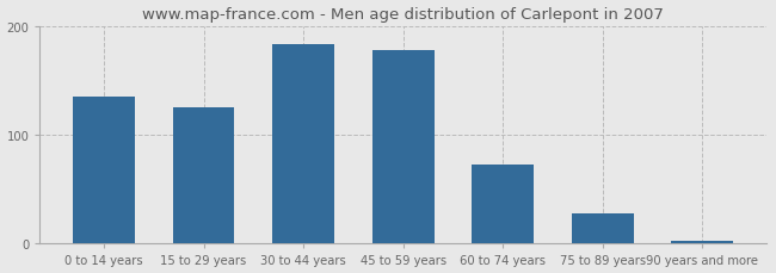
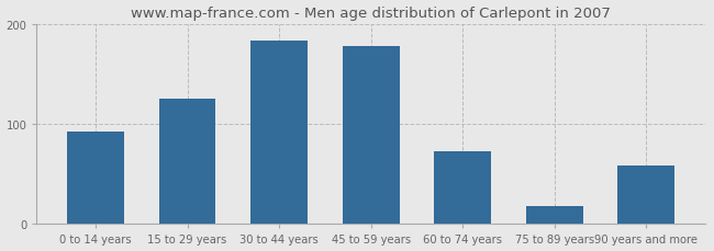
0 to 14 years: 135 -> 92
75 to 89 years: 28 -> 18
90 years and more: 3 -> 58
